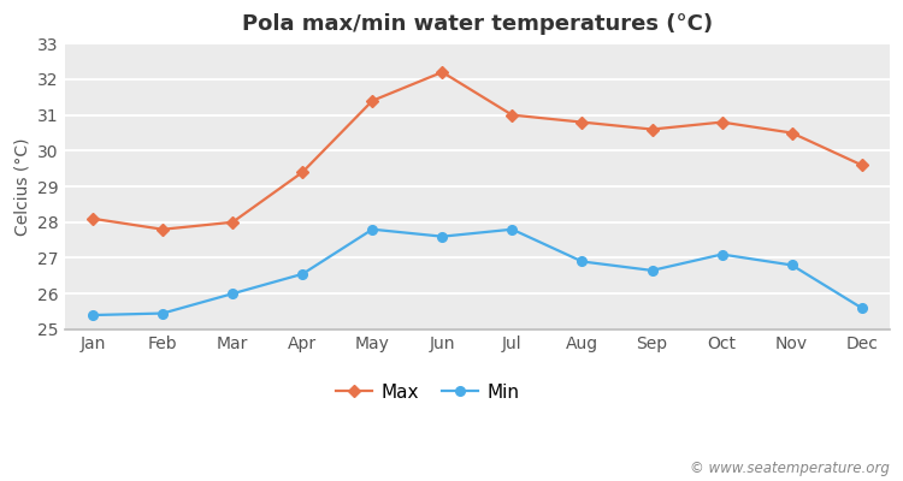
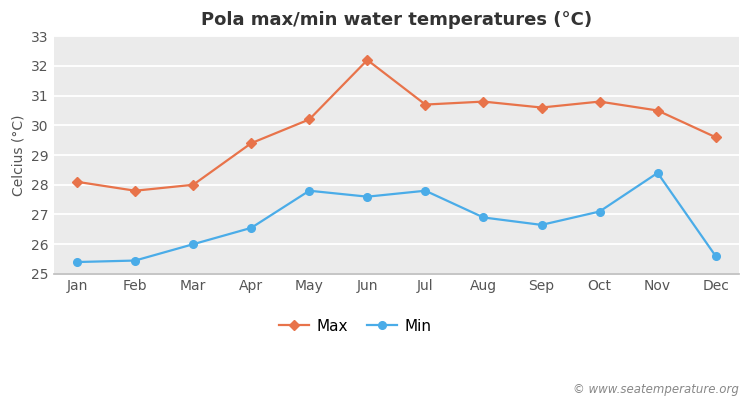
Max/May: 31.4 -> 30.2
Max/Jul: 31.0 -> 30.7
Min/Nov: 26.80 -> 28.40
